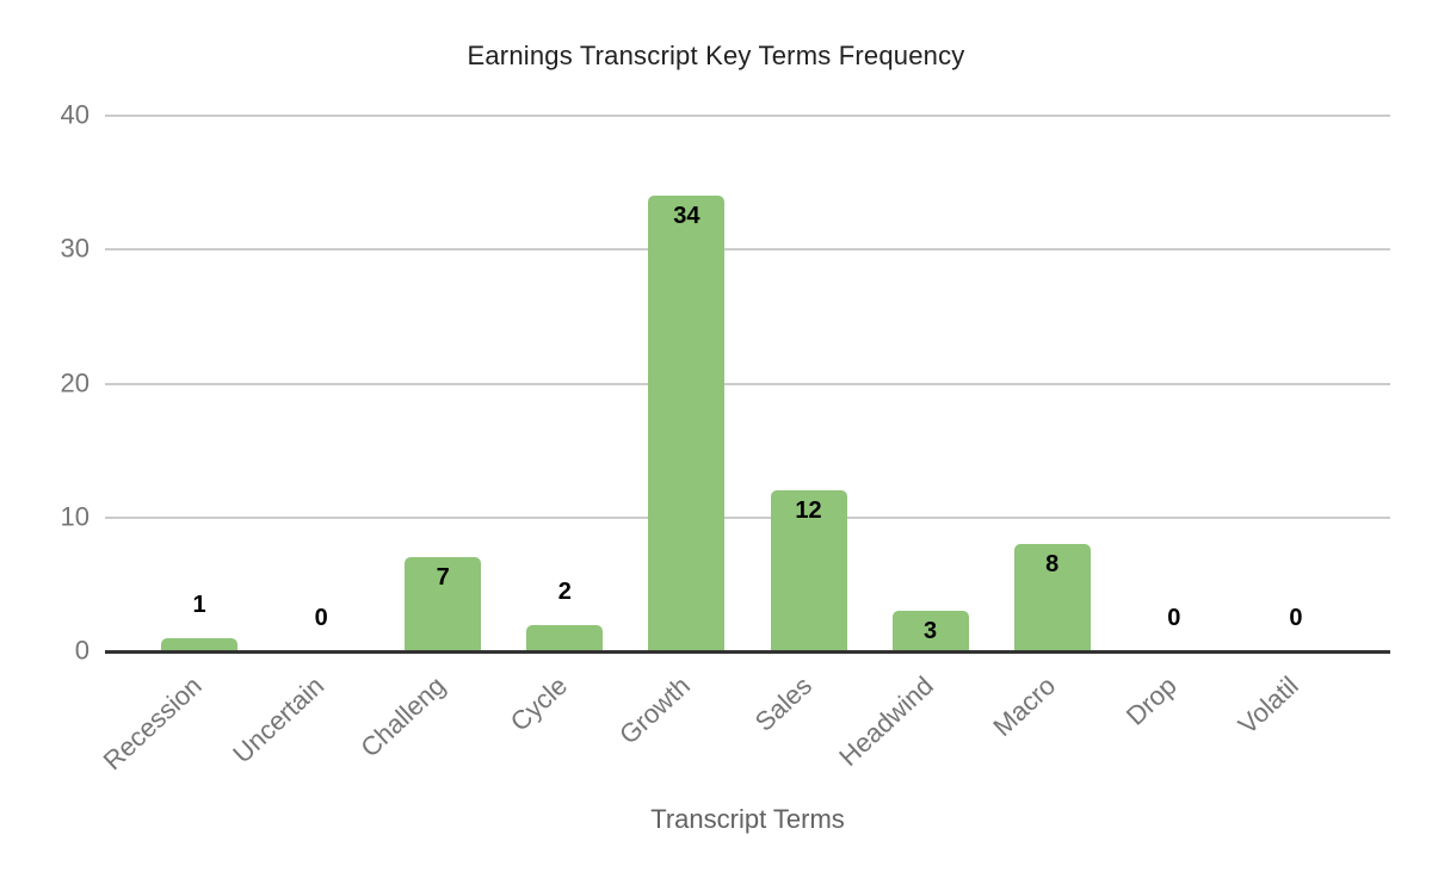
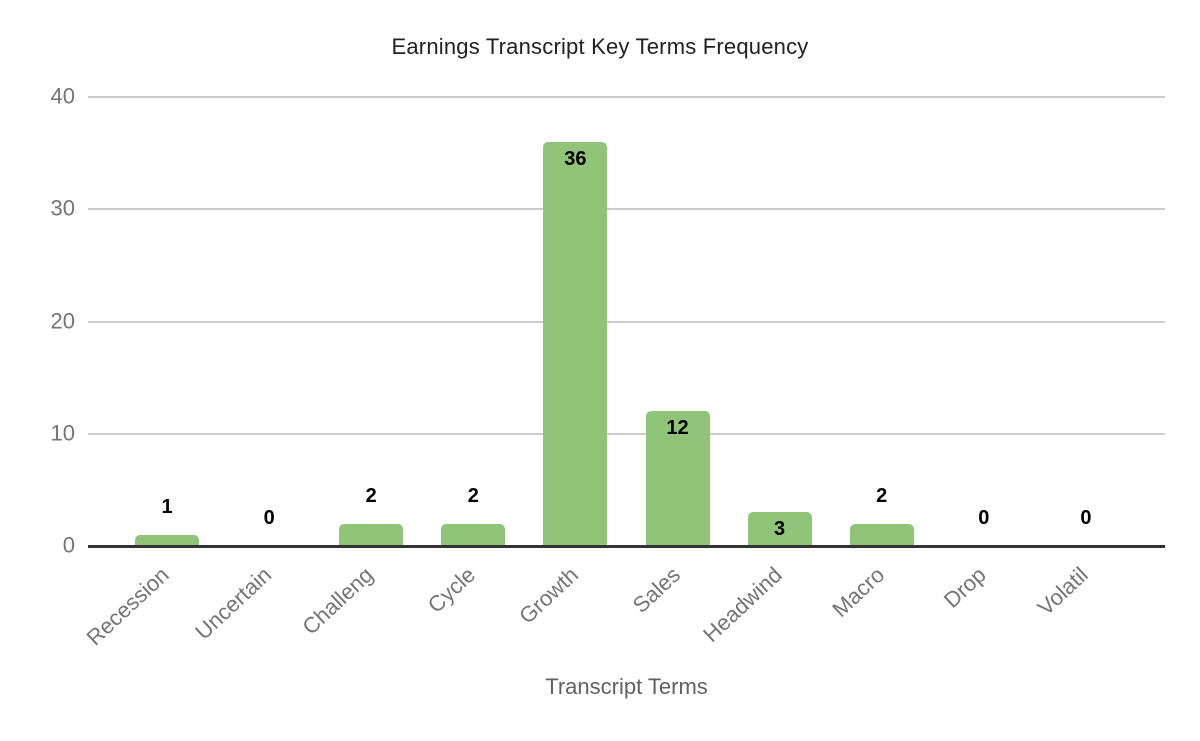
Challeng: 7 -> 2
Growth: 34 -> 36
Macro: 8 -> 2
